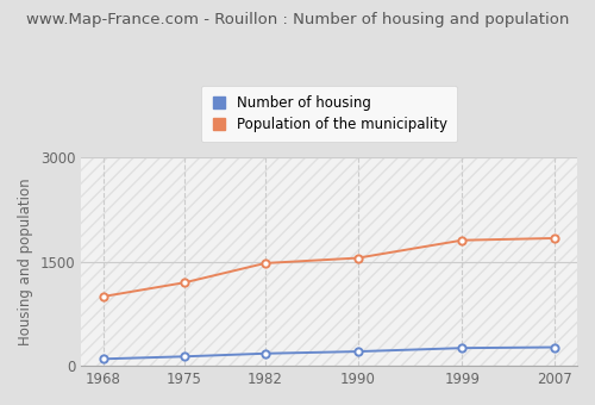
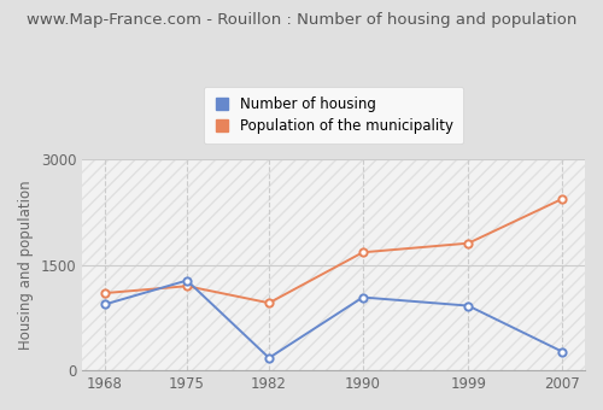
Number of housing/1968: 100 -> 940
Population of the municipality/1968: 1000 -> 1100
Number of housing/1975: 140 -> 1280
Population of the municipality/1982: 1480 -> 960
Number of housing/1990: 210 -> 1040
Population of the municipality/1990: 1560 -> 1680
Number of housing/1999: 260 -> 920
Population of the municipality/2007: 1840 -> 2440
